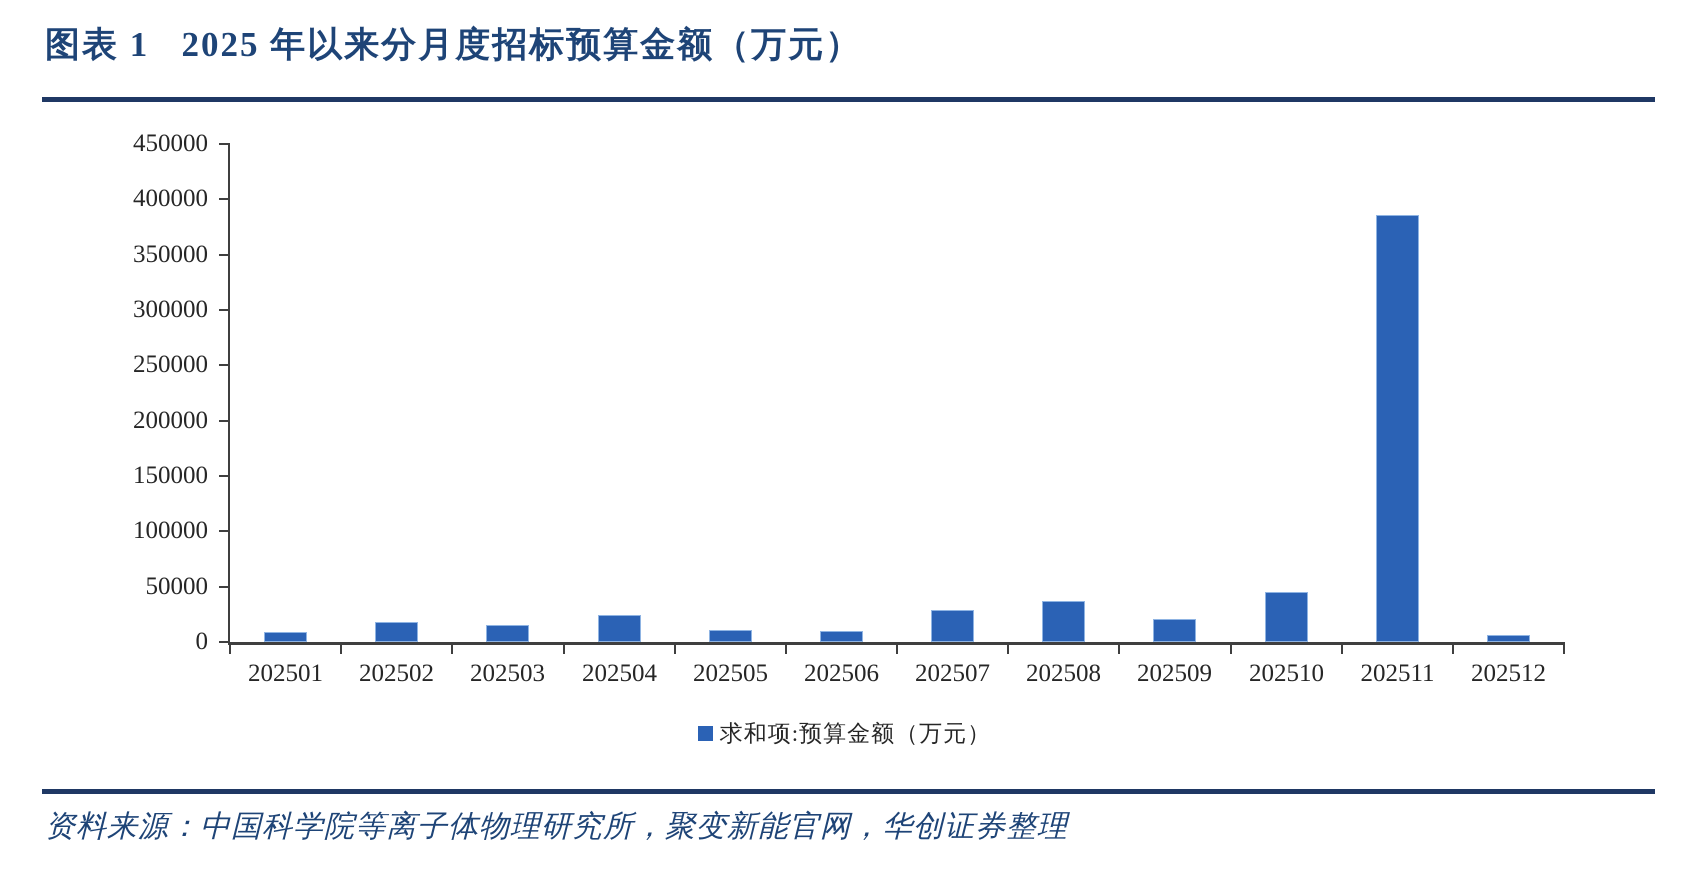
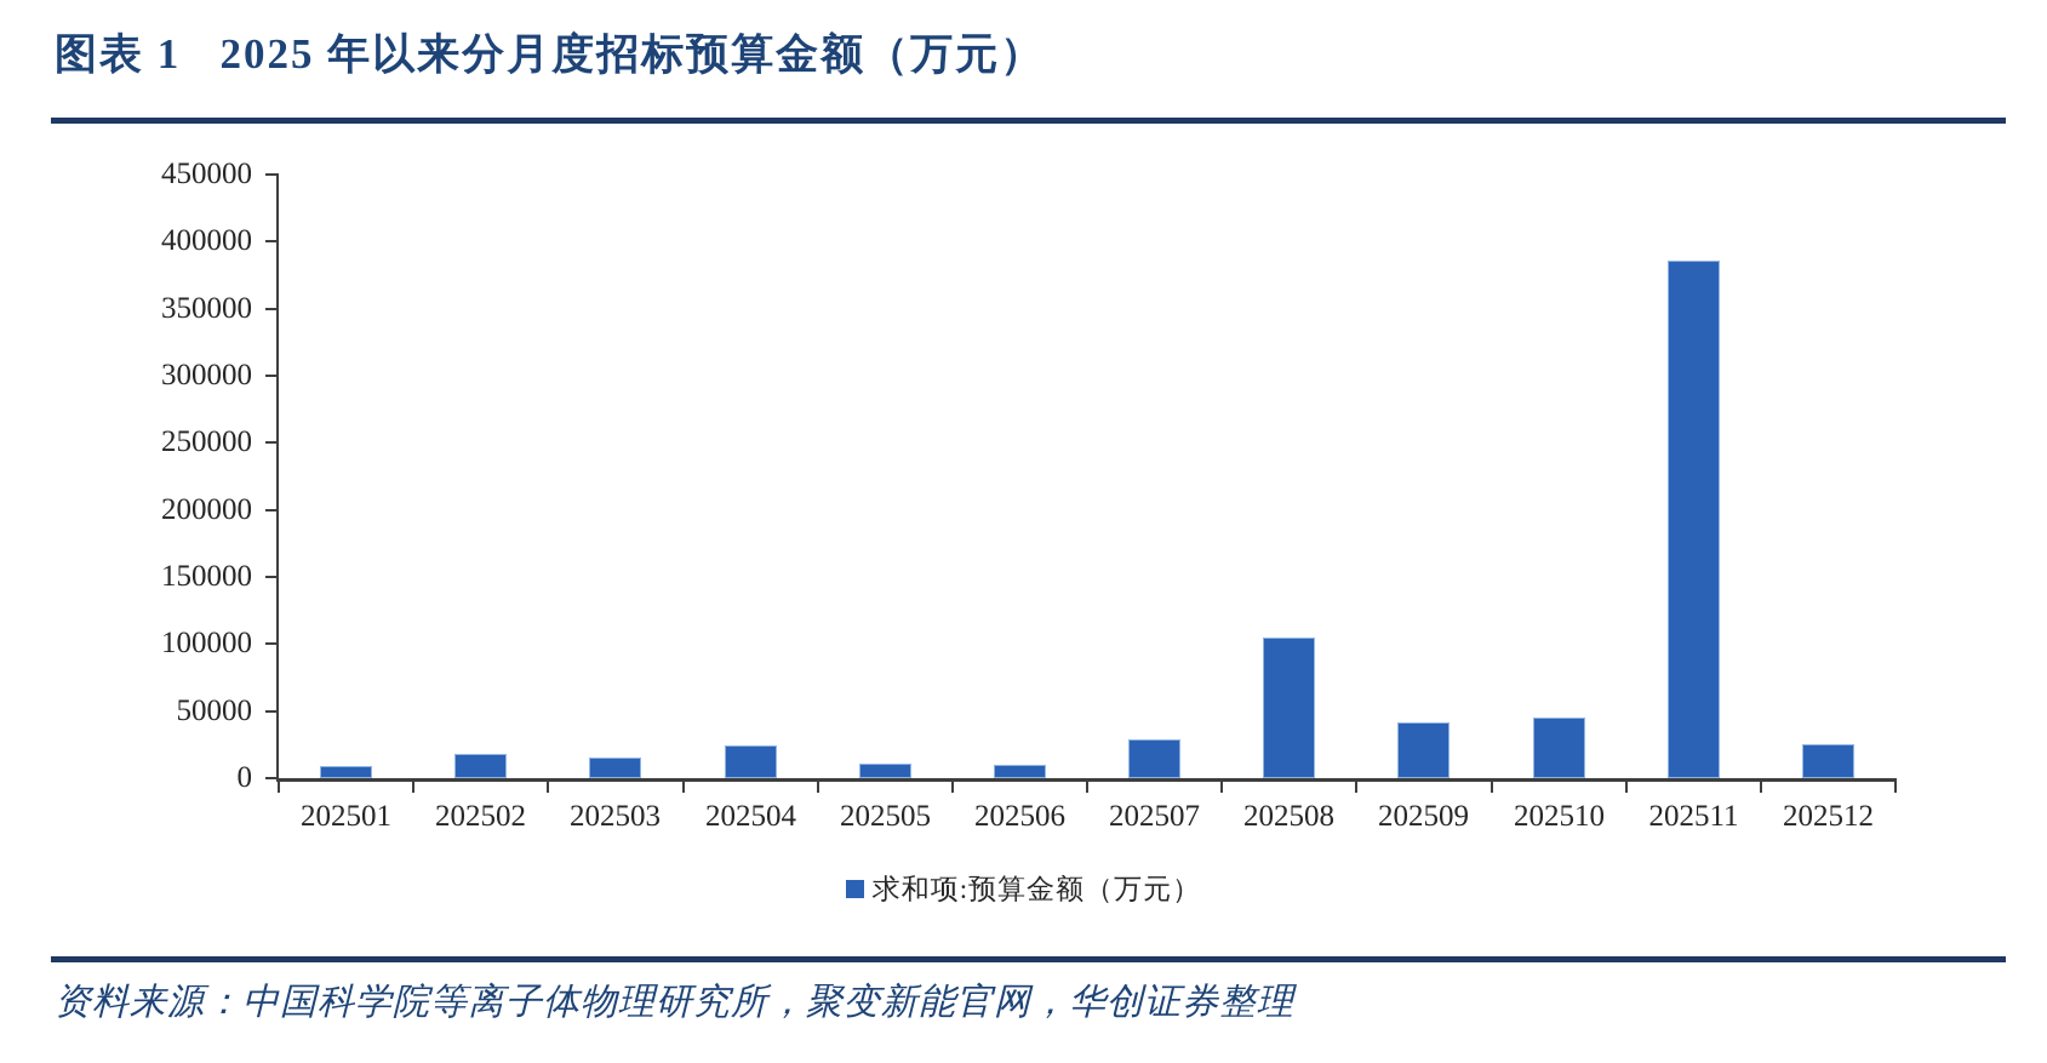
202508: 37000 -> 105000
202509: 20000 -> 42000
202512: 6000 -> 25000
